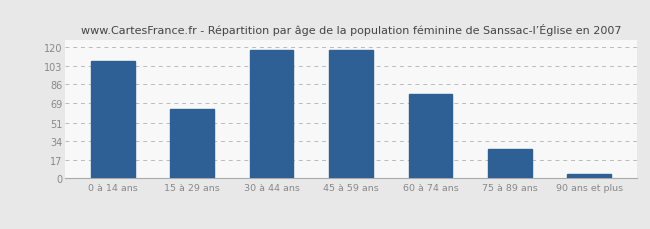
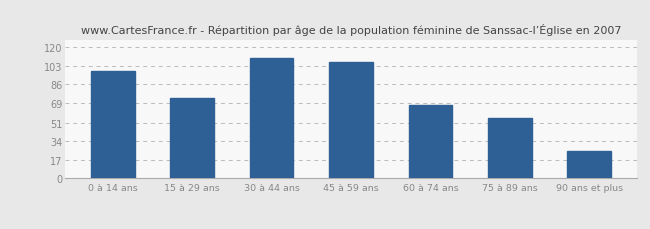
0 à 14 ans: 107 -> 98
15 à 29 ans: 63 -> 73
30 à 44 ans: 117 -> 110
45 à 59 ans: 117 -> 106
60 à 74 ans: 77 -> 67
75 à 89 ans: 27 -> 55
90 ans et plus: 4 -> 25
